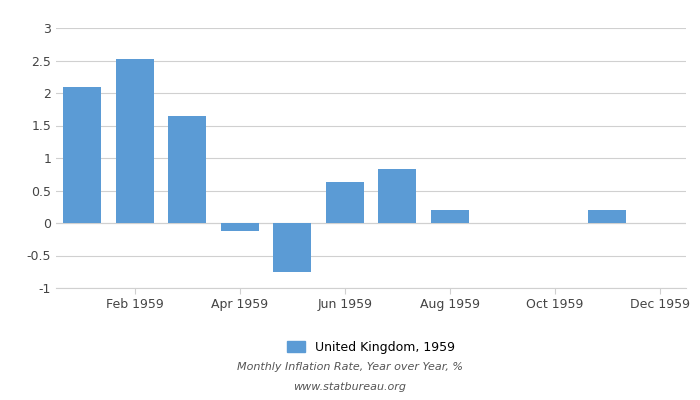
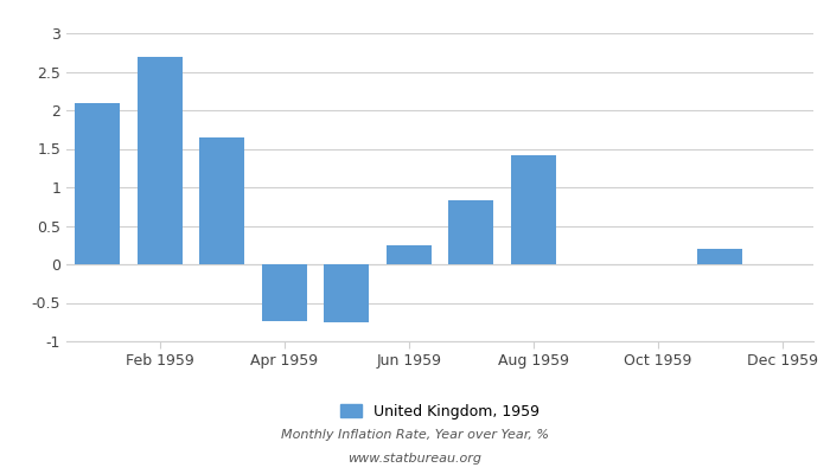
Feb 1959: 2.52 -> 2.70
Apr 1959: -0.13 -> -0.74
Jun 1959: 0.63 -> 0.24
Aug 1959: 0.20 -> 1.42
